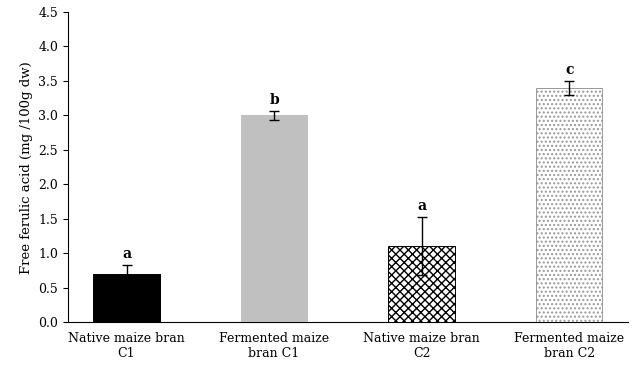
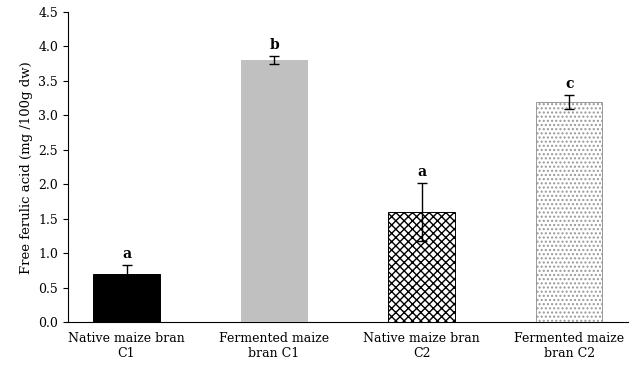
Fermented maize bran C1: 3.0 -> 3.8
Native maize bran C2: 1.1 -> 1.6
Fermented maize bran C2: 3.4 -> 3.2
